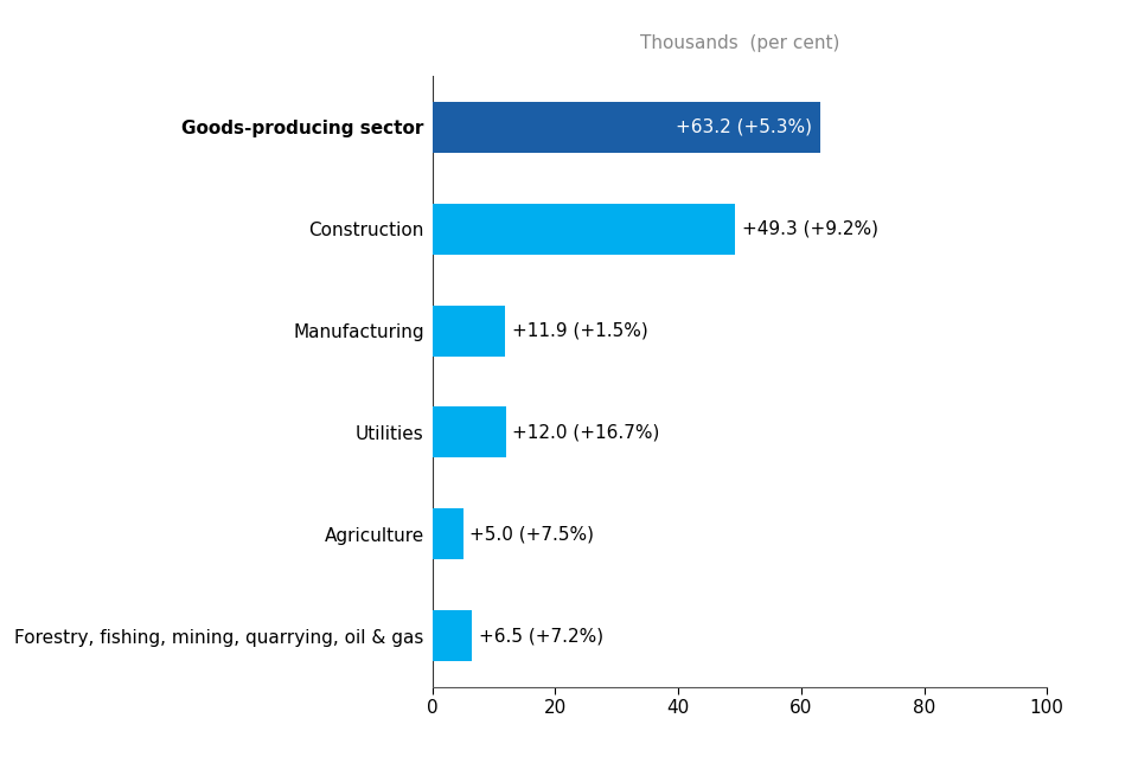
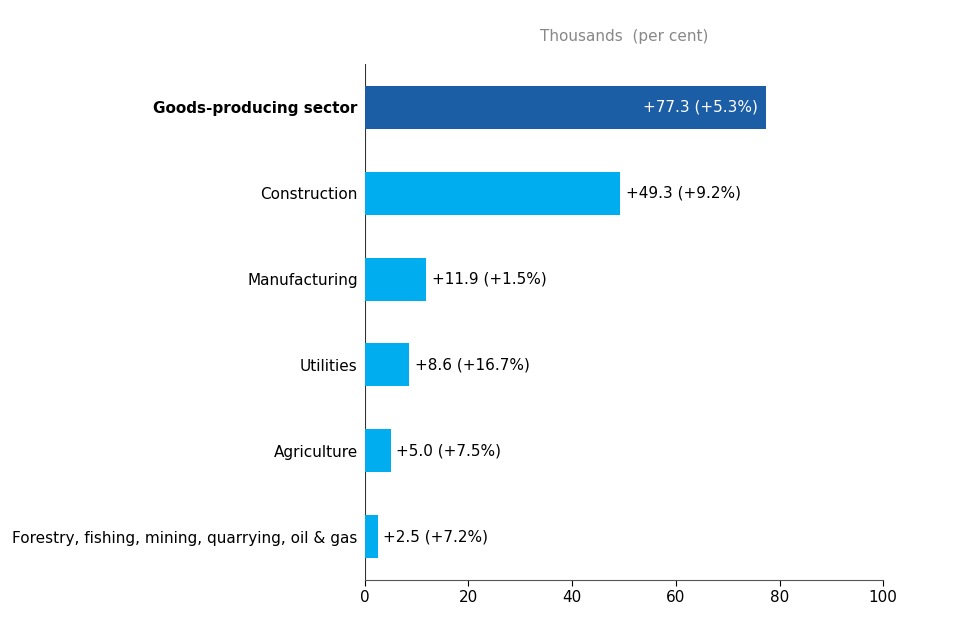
Goods-producing sector: +63.2 -> +77.3
Utilities: +12.0 -> +8.6
Forestry, fishing, mining, quarrying, oil & gas: +6.5 -> +2.5
